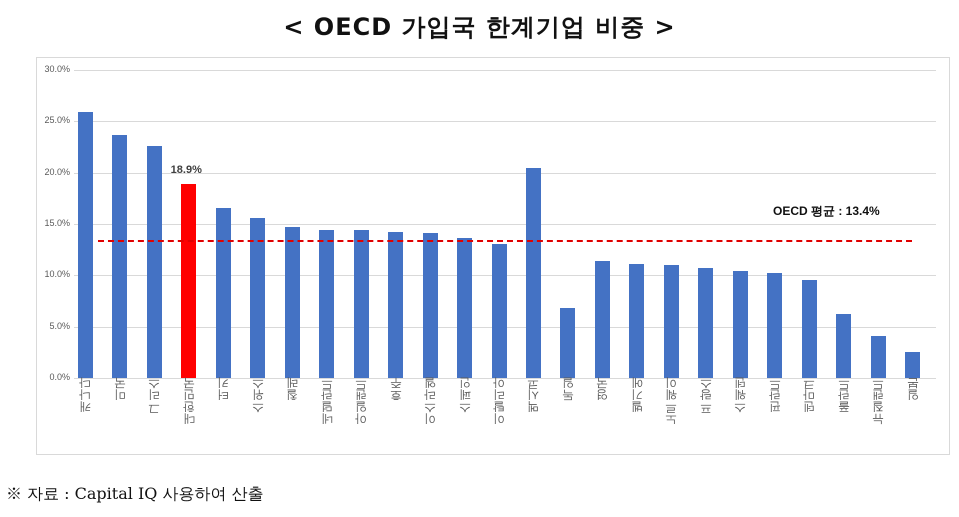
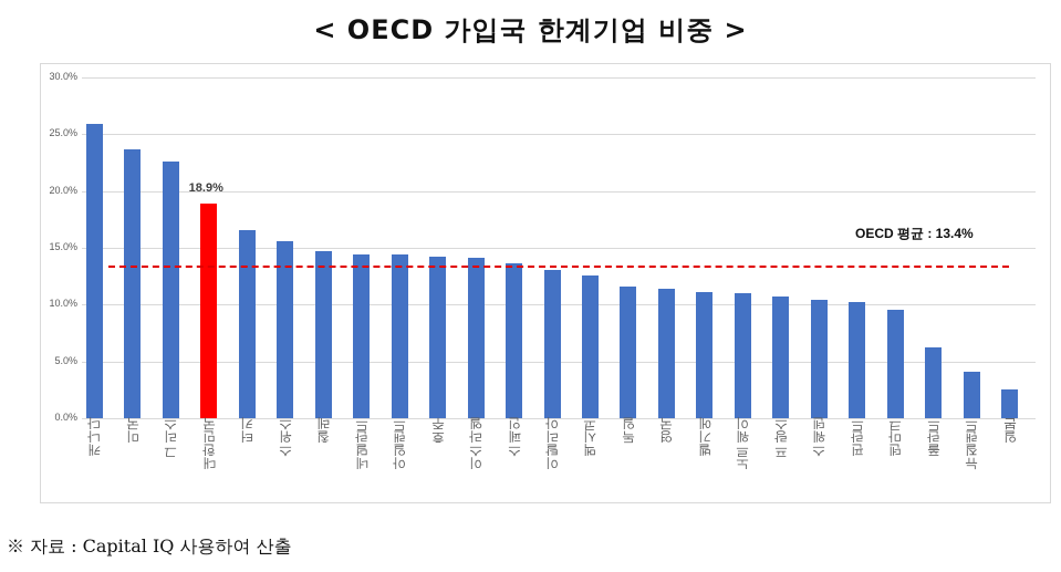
멕시코: 20.5% -> 12.6%
독일: 6.8% -> 11.6%
